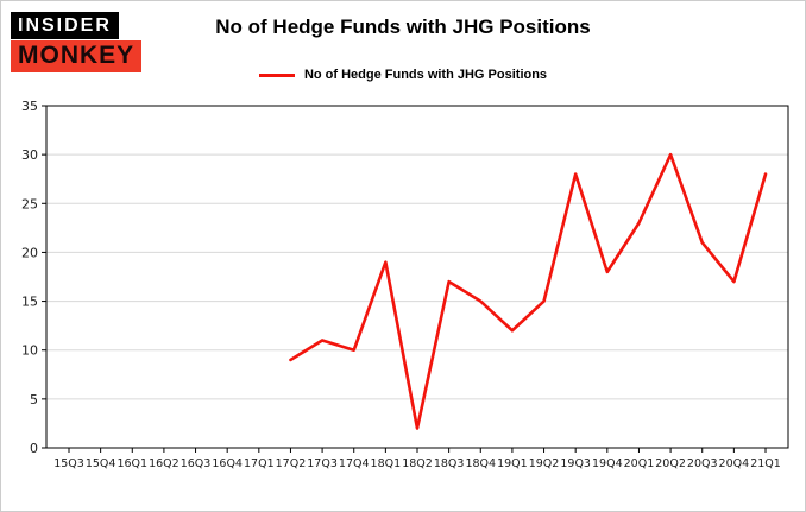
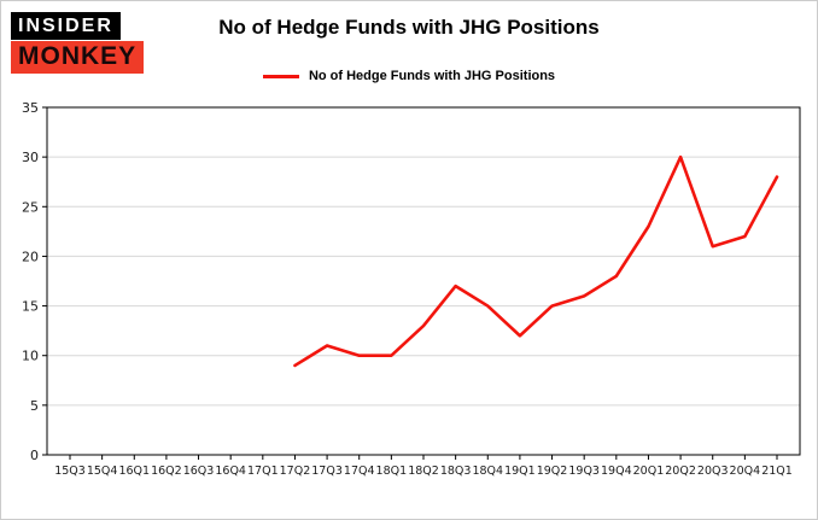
18Q1: 19 -> 10
18Q2: 2 -> 13
19Q3: 28 -> 16
20Q4: 17 -> 22
